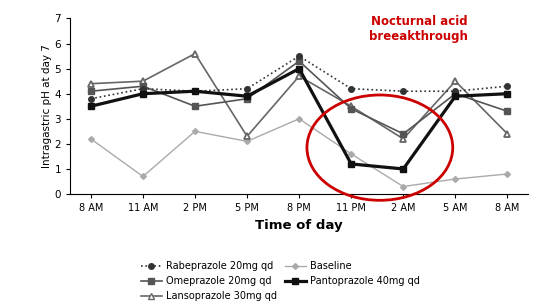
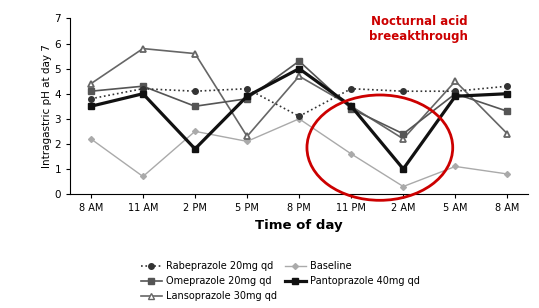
Lansoprazole 30mg qd/11 AM: 4.5 -> 5.8
Pantoprazole 40mg qd/2 PM: 4.1 -> 1.8
Rabeprazole 20mg qd/8 PM: 5.5 -> 3.1
Pantoprazole 40mg qd/11 PM: 1.2 -> 3.5
Baseline/5 AM: 0.6 -> 1.1
